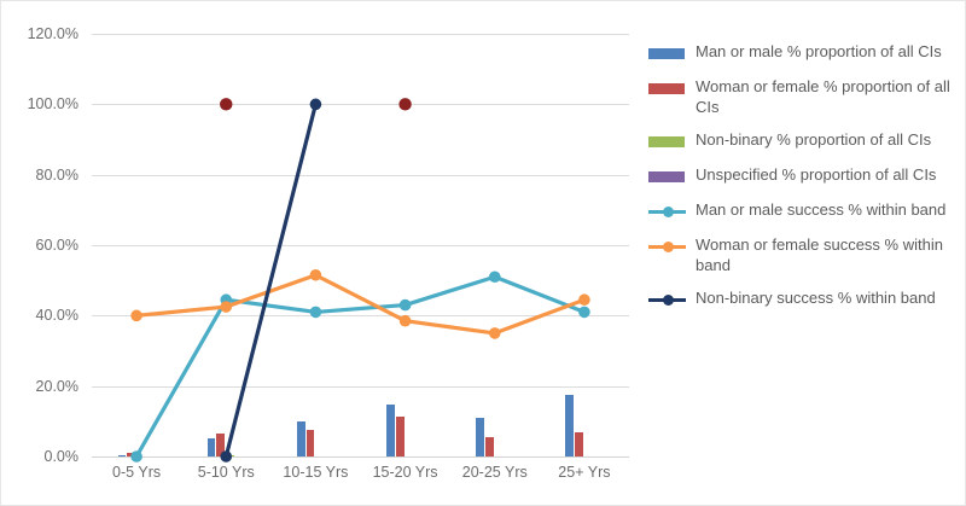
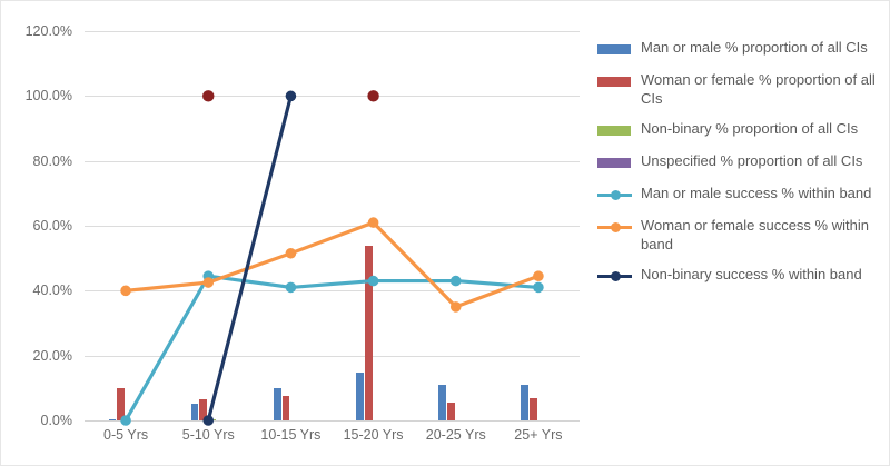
Woman or female % proportion of all CIs/0-5 Yrs: 1% -> 10%
Woman or female % proportion of all CIs/15-20 Yrs: 11% -> 54%
Woman or female success % within band/15-20 Yrs: 38% -> 61%
Man or male success % within band/20-25 Yrs: 51% -> 43%
Man or male % proportion of all CIs/25+ Yrs: 17% -> 11%
